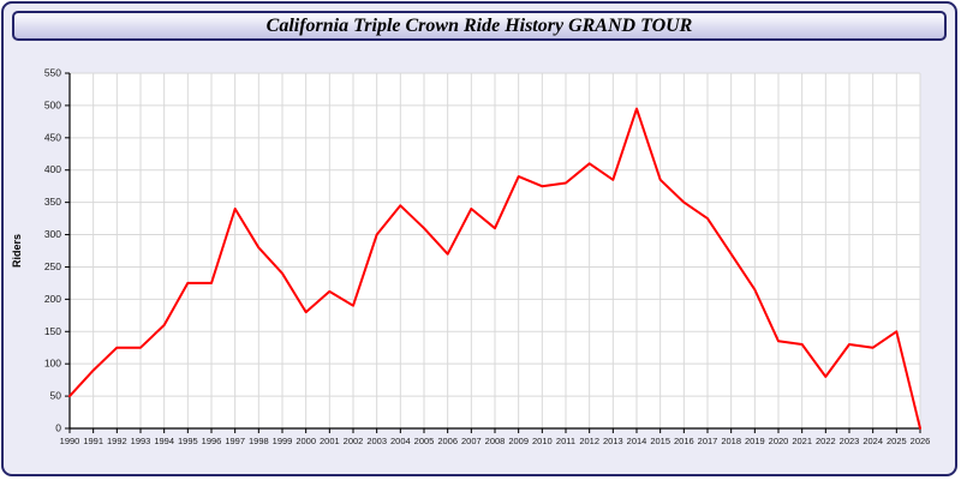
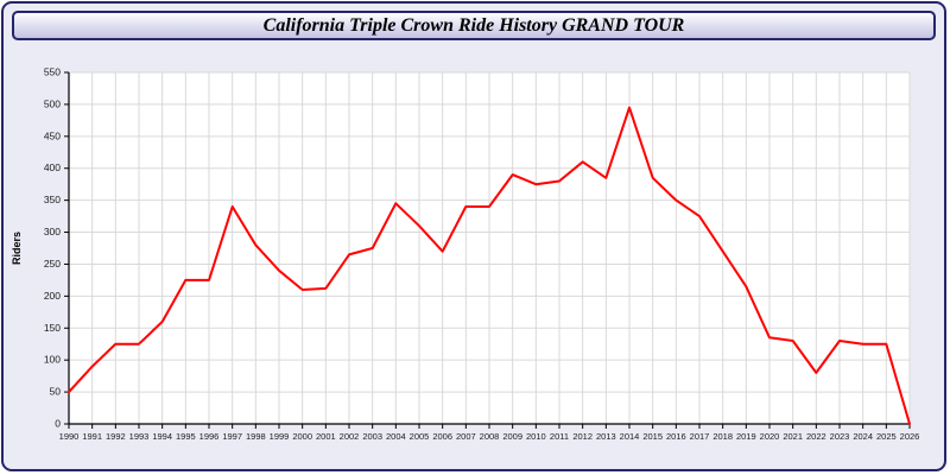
2000: 180 -> 210
2002: 190 -> 260
2003: 300 -> 280
2008: 310 -> 340
2025: 150 -> 120
